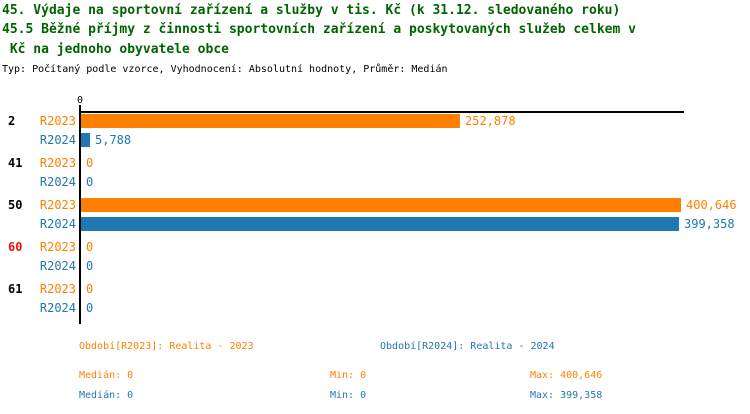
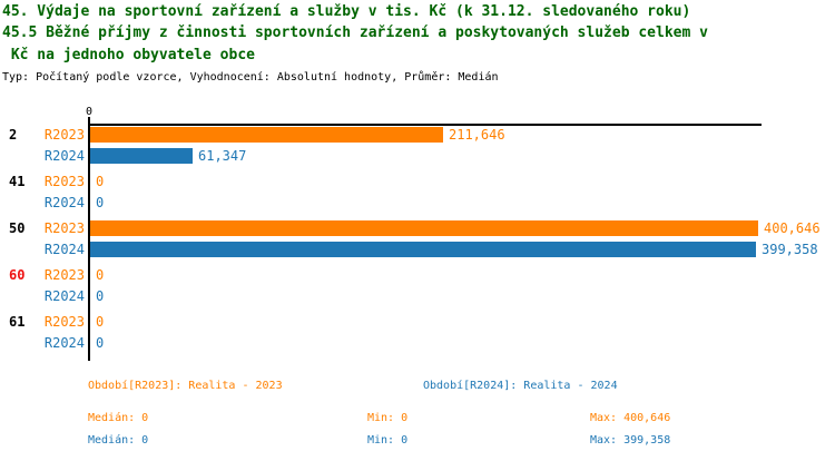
R2023/2: 252,878 -> 211,646
R2024/2: 5,788 -> 61,347
